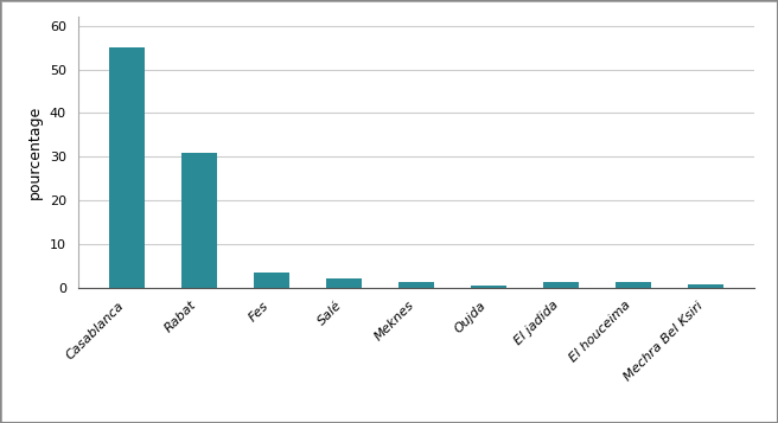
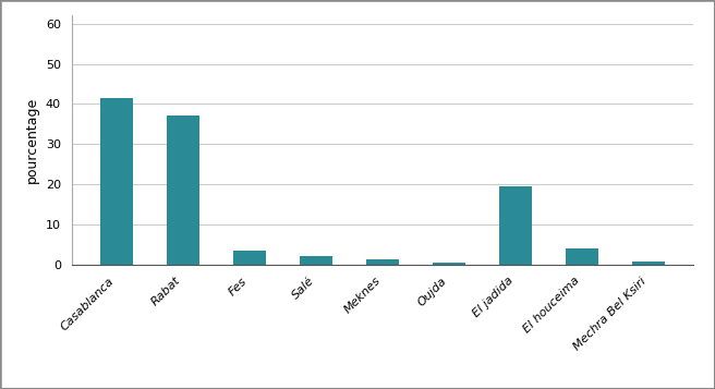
Casablanca: 55.0 -> 41.5
Rabat: 31.0 -> 37.0
El jadida: 1.2 -> 19.5
El houceima: 1.2 -> 4.0
